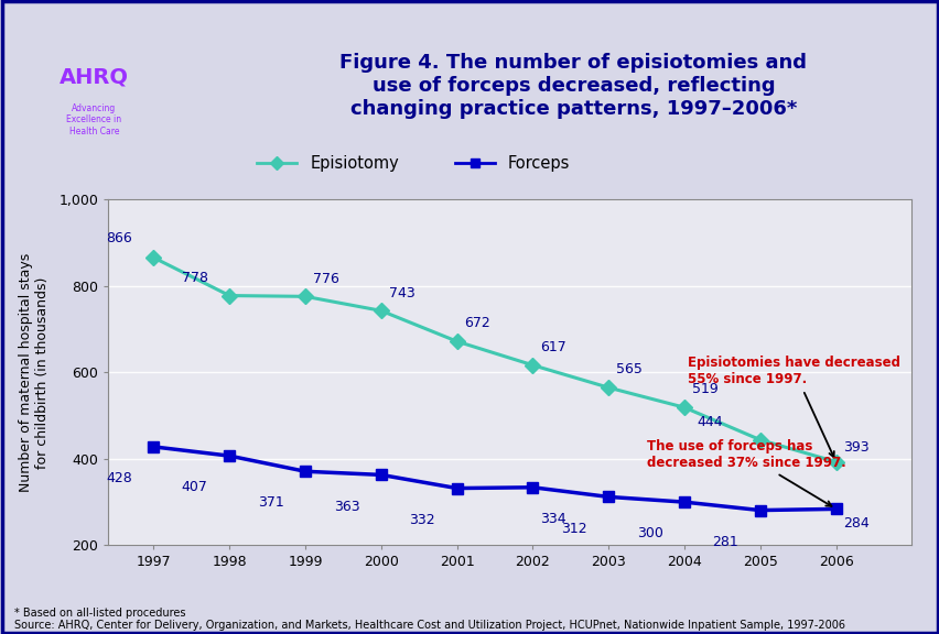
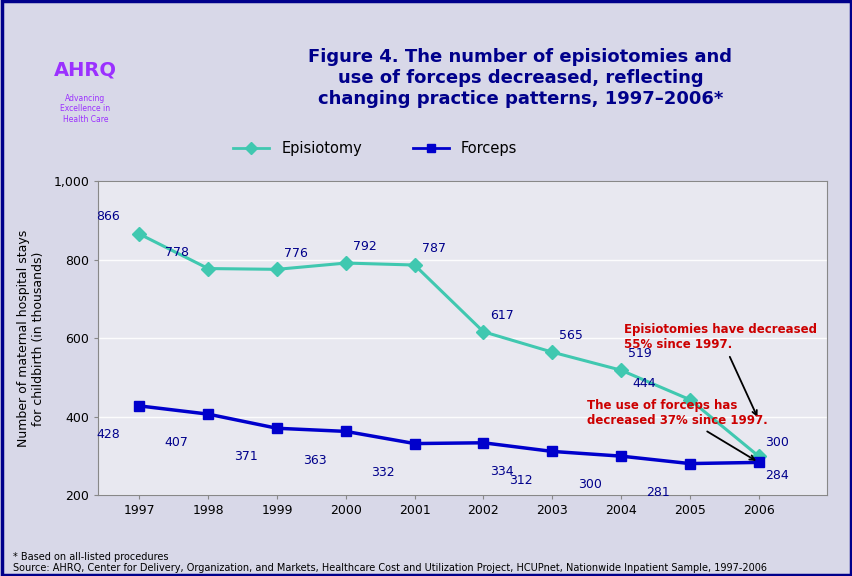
Episiotomy/2000: 743 -> 792
Episiotomy/2001: 672 -> 787
Episiotomy/2006: 393 -> 300
